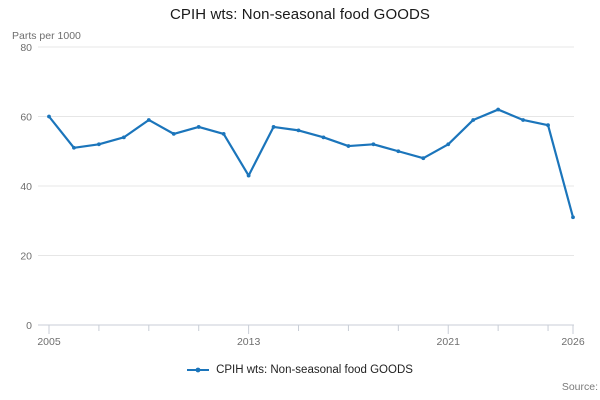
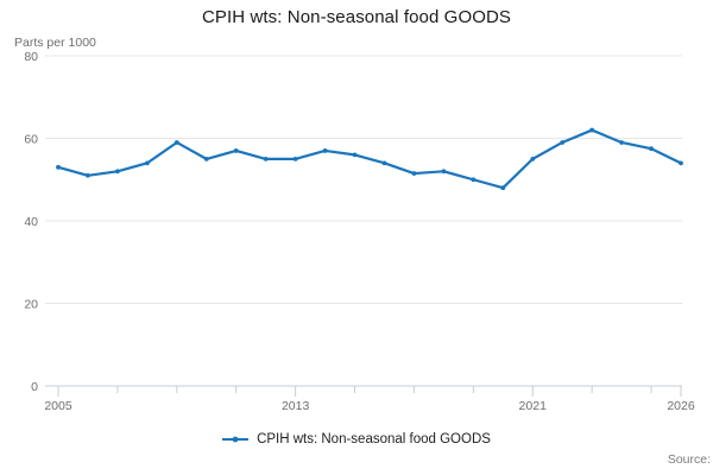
2005: 60 -> 53
2013: 43 -> 55
2021: 52 -> 55
2026: 31 -> 54
